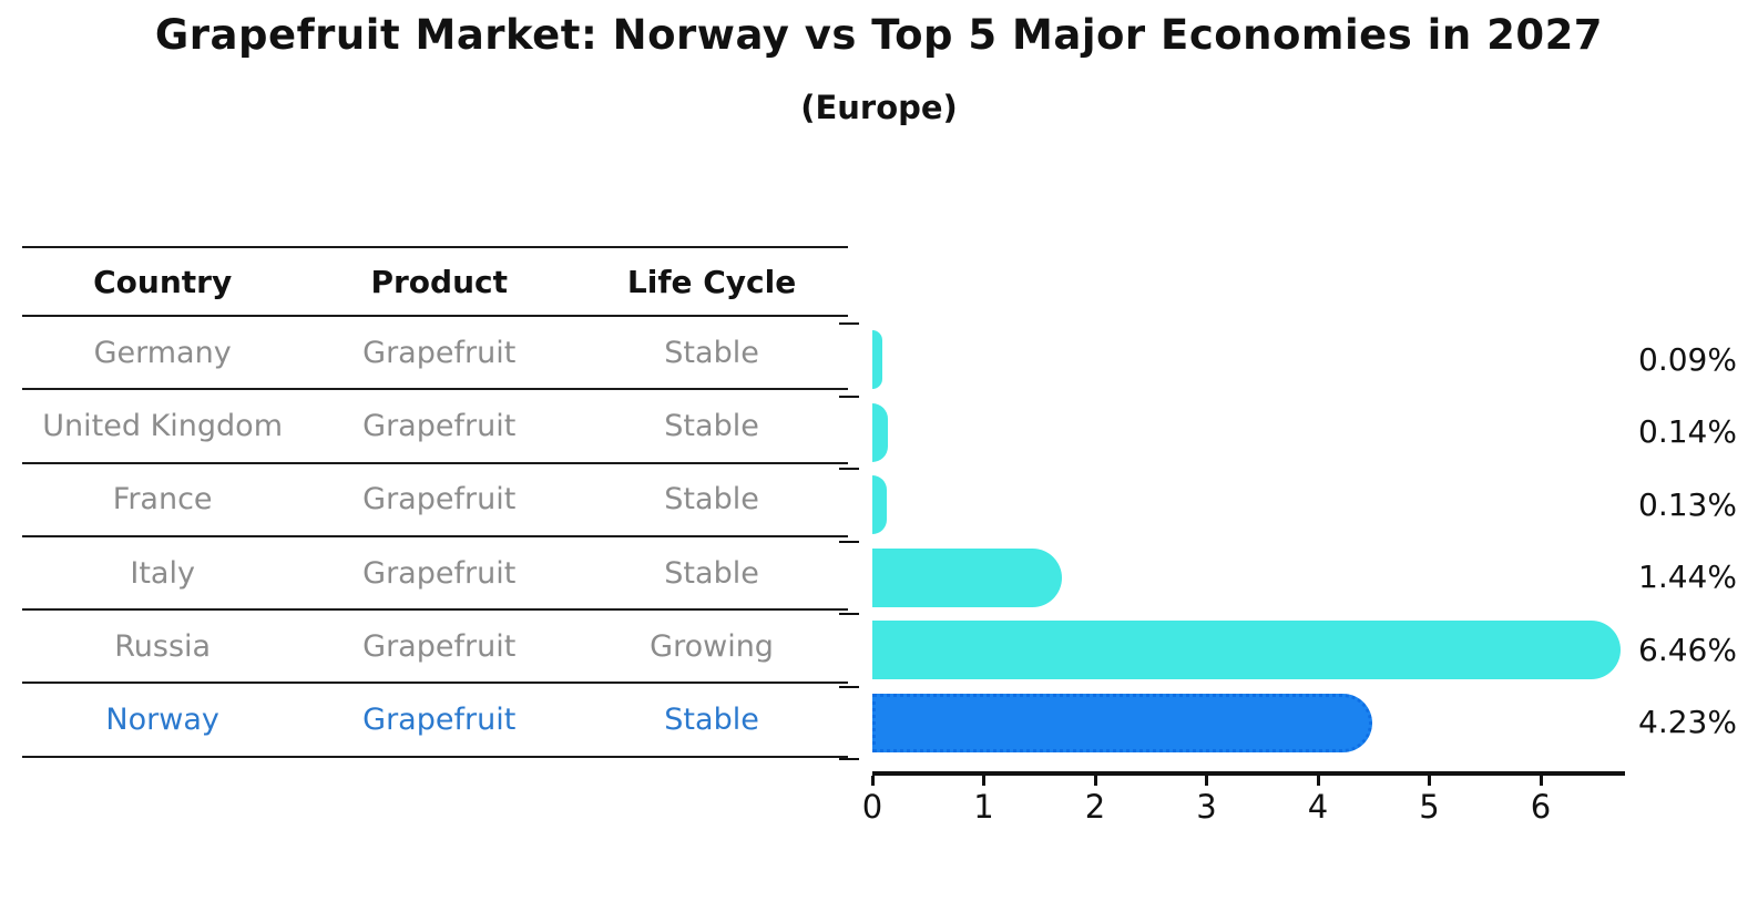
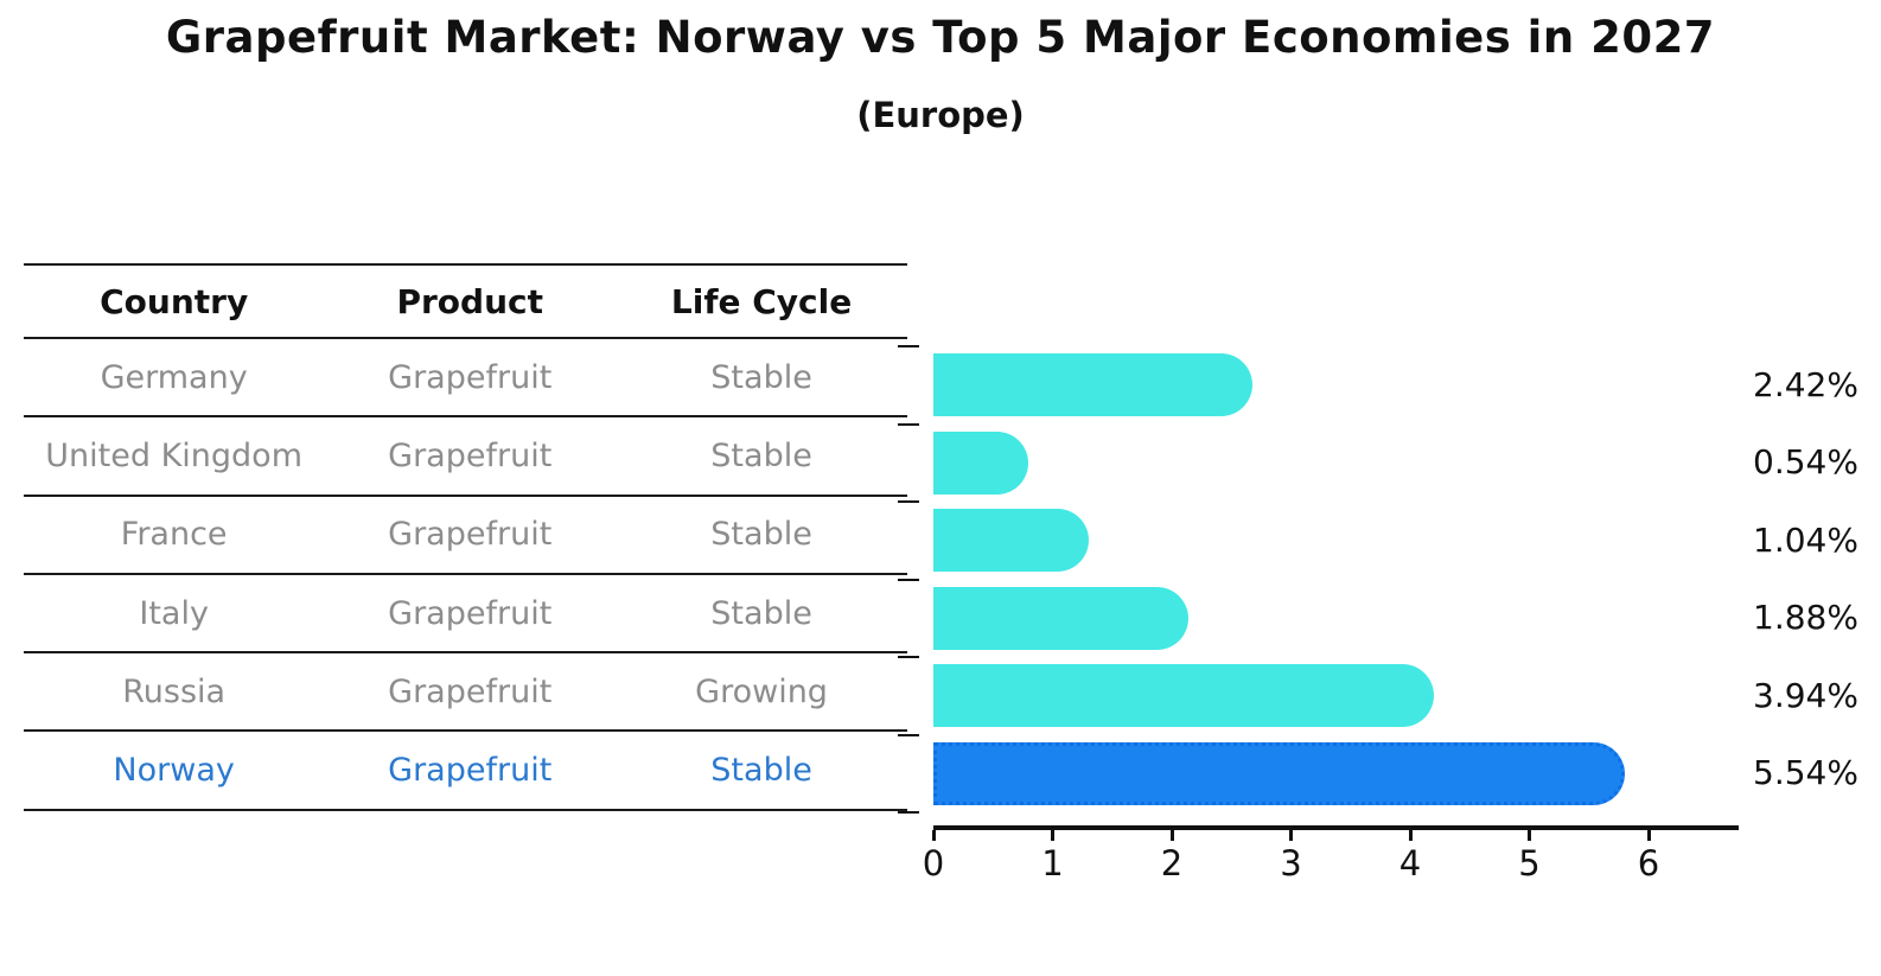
Germany: 0.09% -> 2.42%
United Kingdom: 0.14% -> 0.54%
France: 0.13% -> 1.04%
Italy: 1.44% -> 1.88%
Russia: 6.46% -> 3.94%
Norway: 4.23% -> 5.54%
